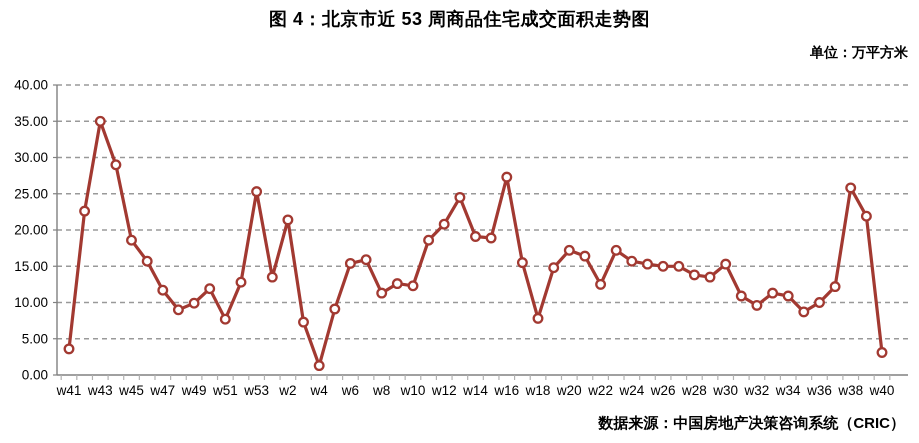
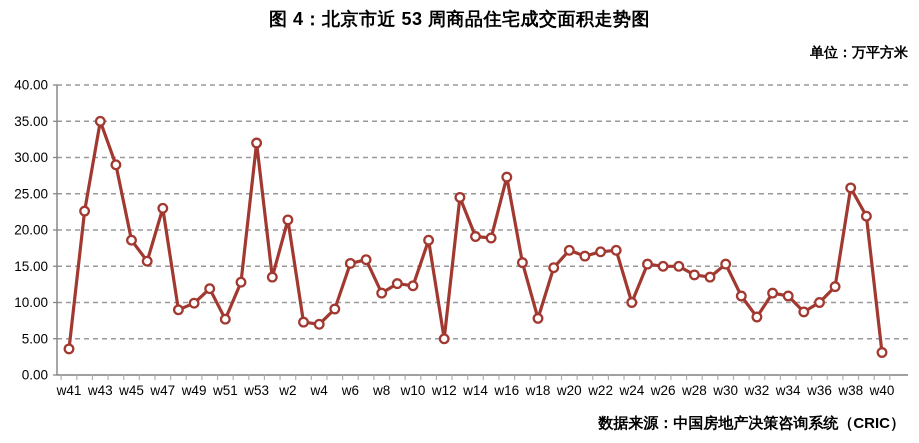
w47: 12 -> 23
w53: 25 -> 32
w4: 1 -> 7
w12: 21 -> 5
w22: 12 -> 17
w24: 16 -> 10
w32: 10 -> 8
